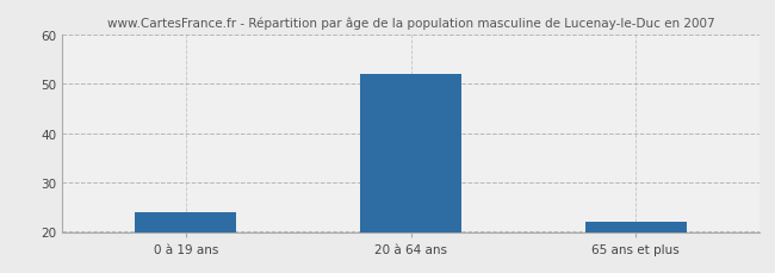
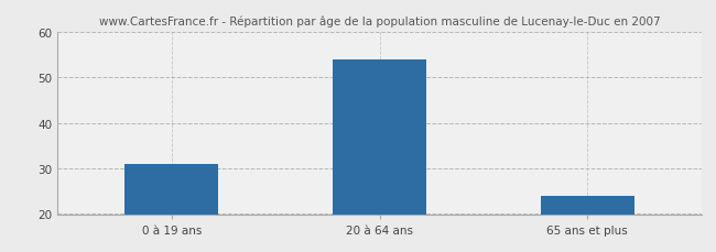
0 à 19 ans: 24 -> 31
20 à 64 ans: 52 -> 54
65 ans et plus: 22 -> 24
